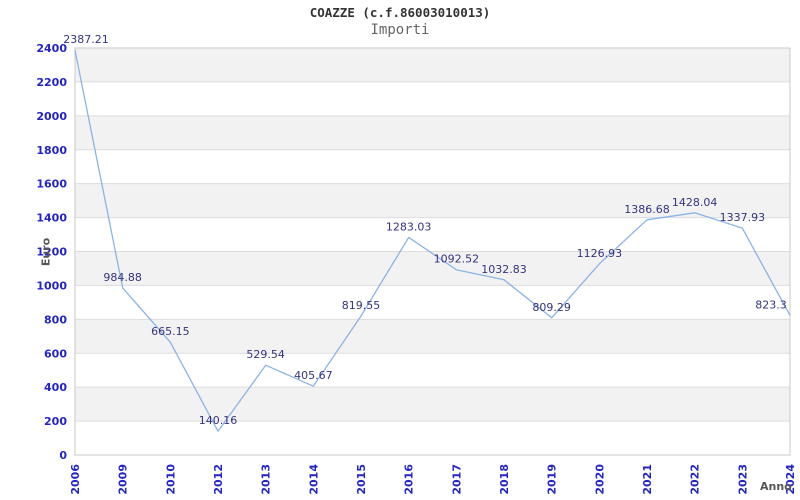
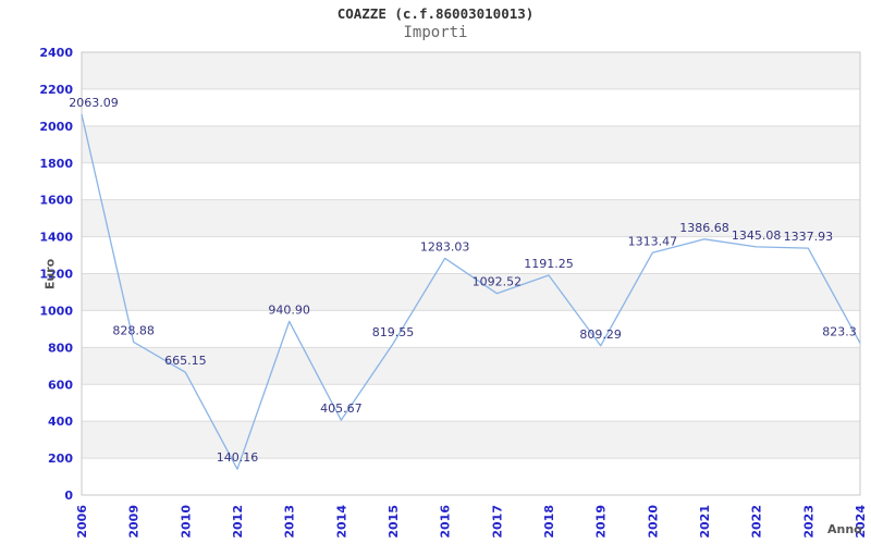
2006: 2387.21 -> 2063.09
2009: 984.88 -> 828.88
2013: 529.54 -> 940.90
2018: 1032.83 -> 1191.25
2020: 1126.93 -> 1313.47
2022: 1428.04 -> 1345.08
